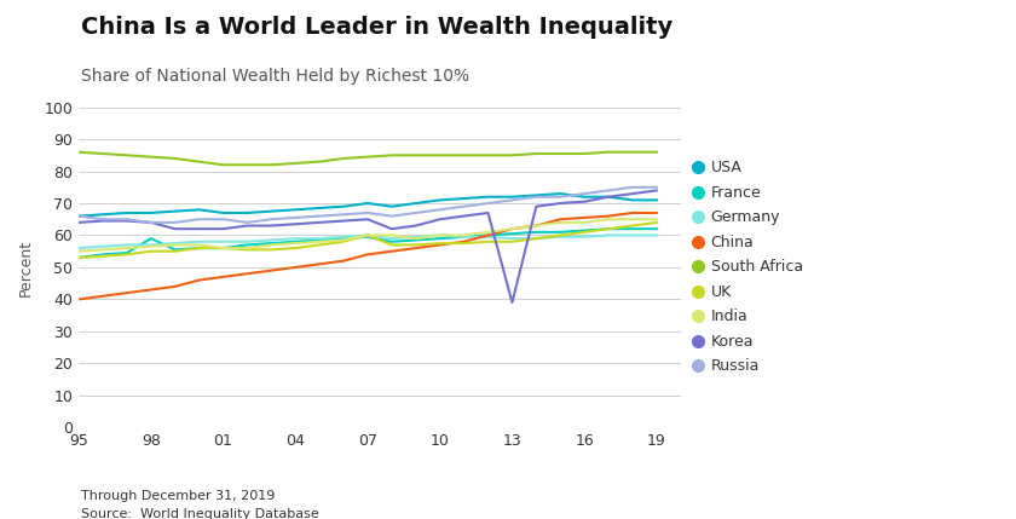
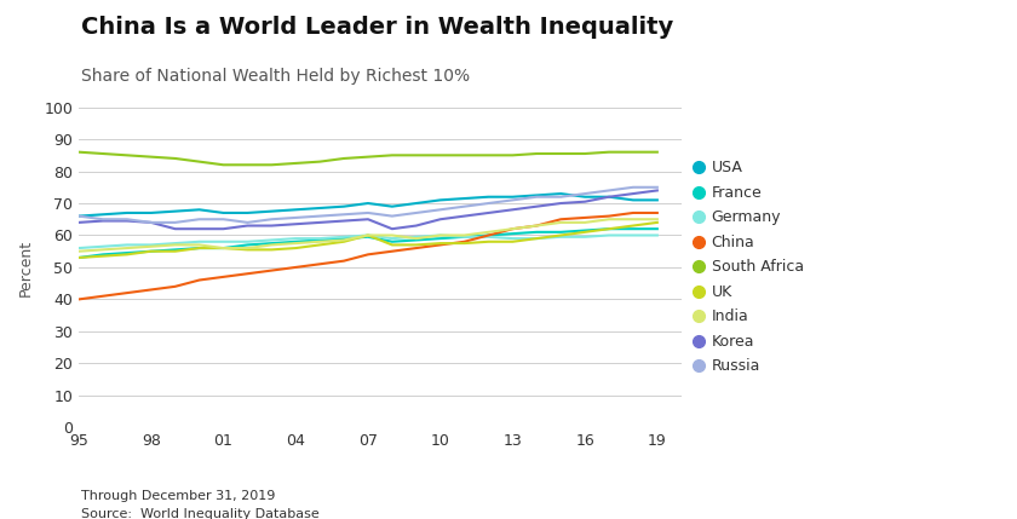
France/98: 59.0 -> 55.0
Korea/13: 39.0 -> 68.0
